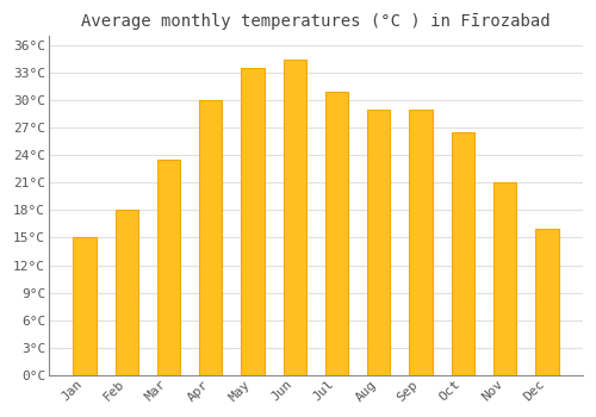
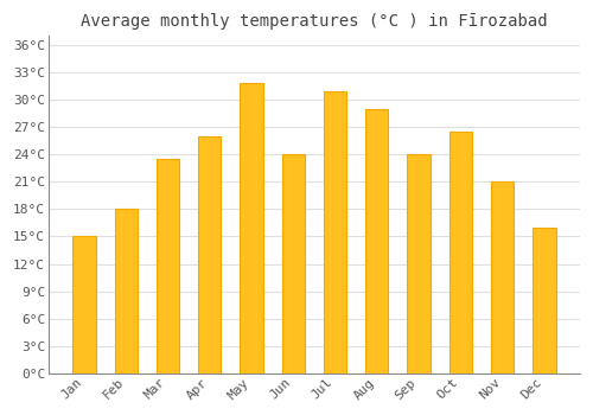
Apr: 30.0°C -> 26.0°C
May: 33.5°C -> 31.8°C
Jun: 34.5°C -> 24.0°C
Sep: 29.0°C -> 24.0°C
